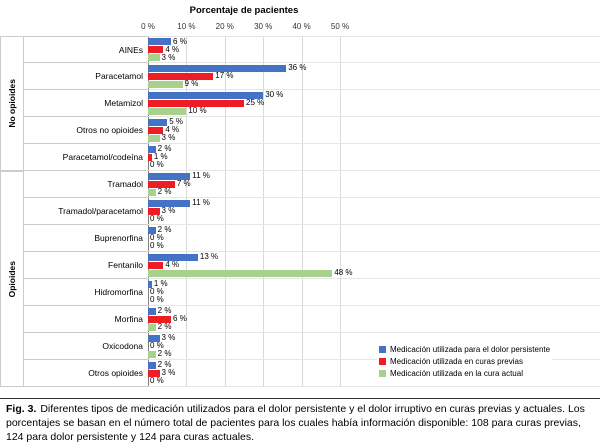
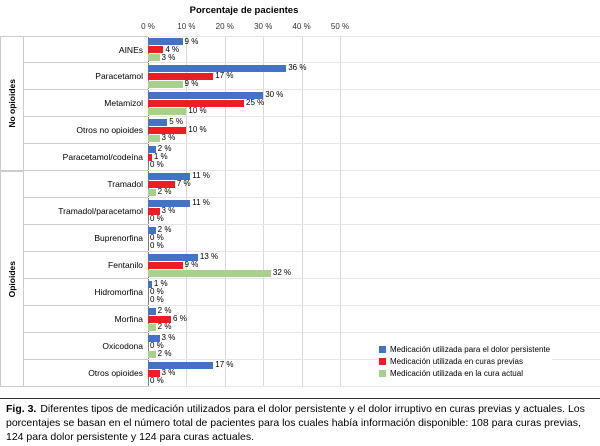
Medicación utilizada para el dolor persistente/AINEs: 6 -> 9
Medicación utilizada en curas previas/Otros no opioides: 4 -> 10
Medicación utilizada en curas previas/Fentanilo: 4 -> 9
Medicación utilizada en la cura actual/Fentanilo: 48 -> 32
Medicación utilizada para el dolor persistente/Otros opioides: 2 -> 17
